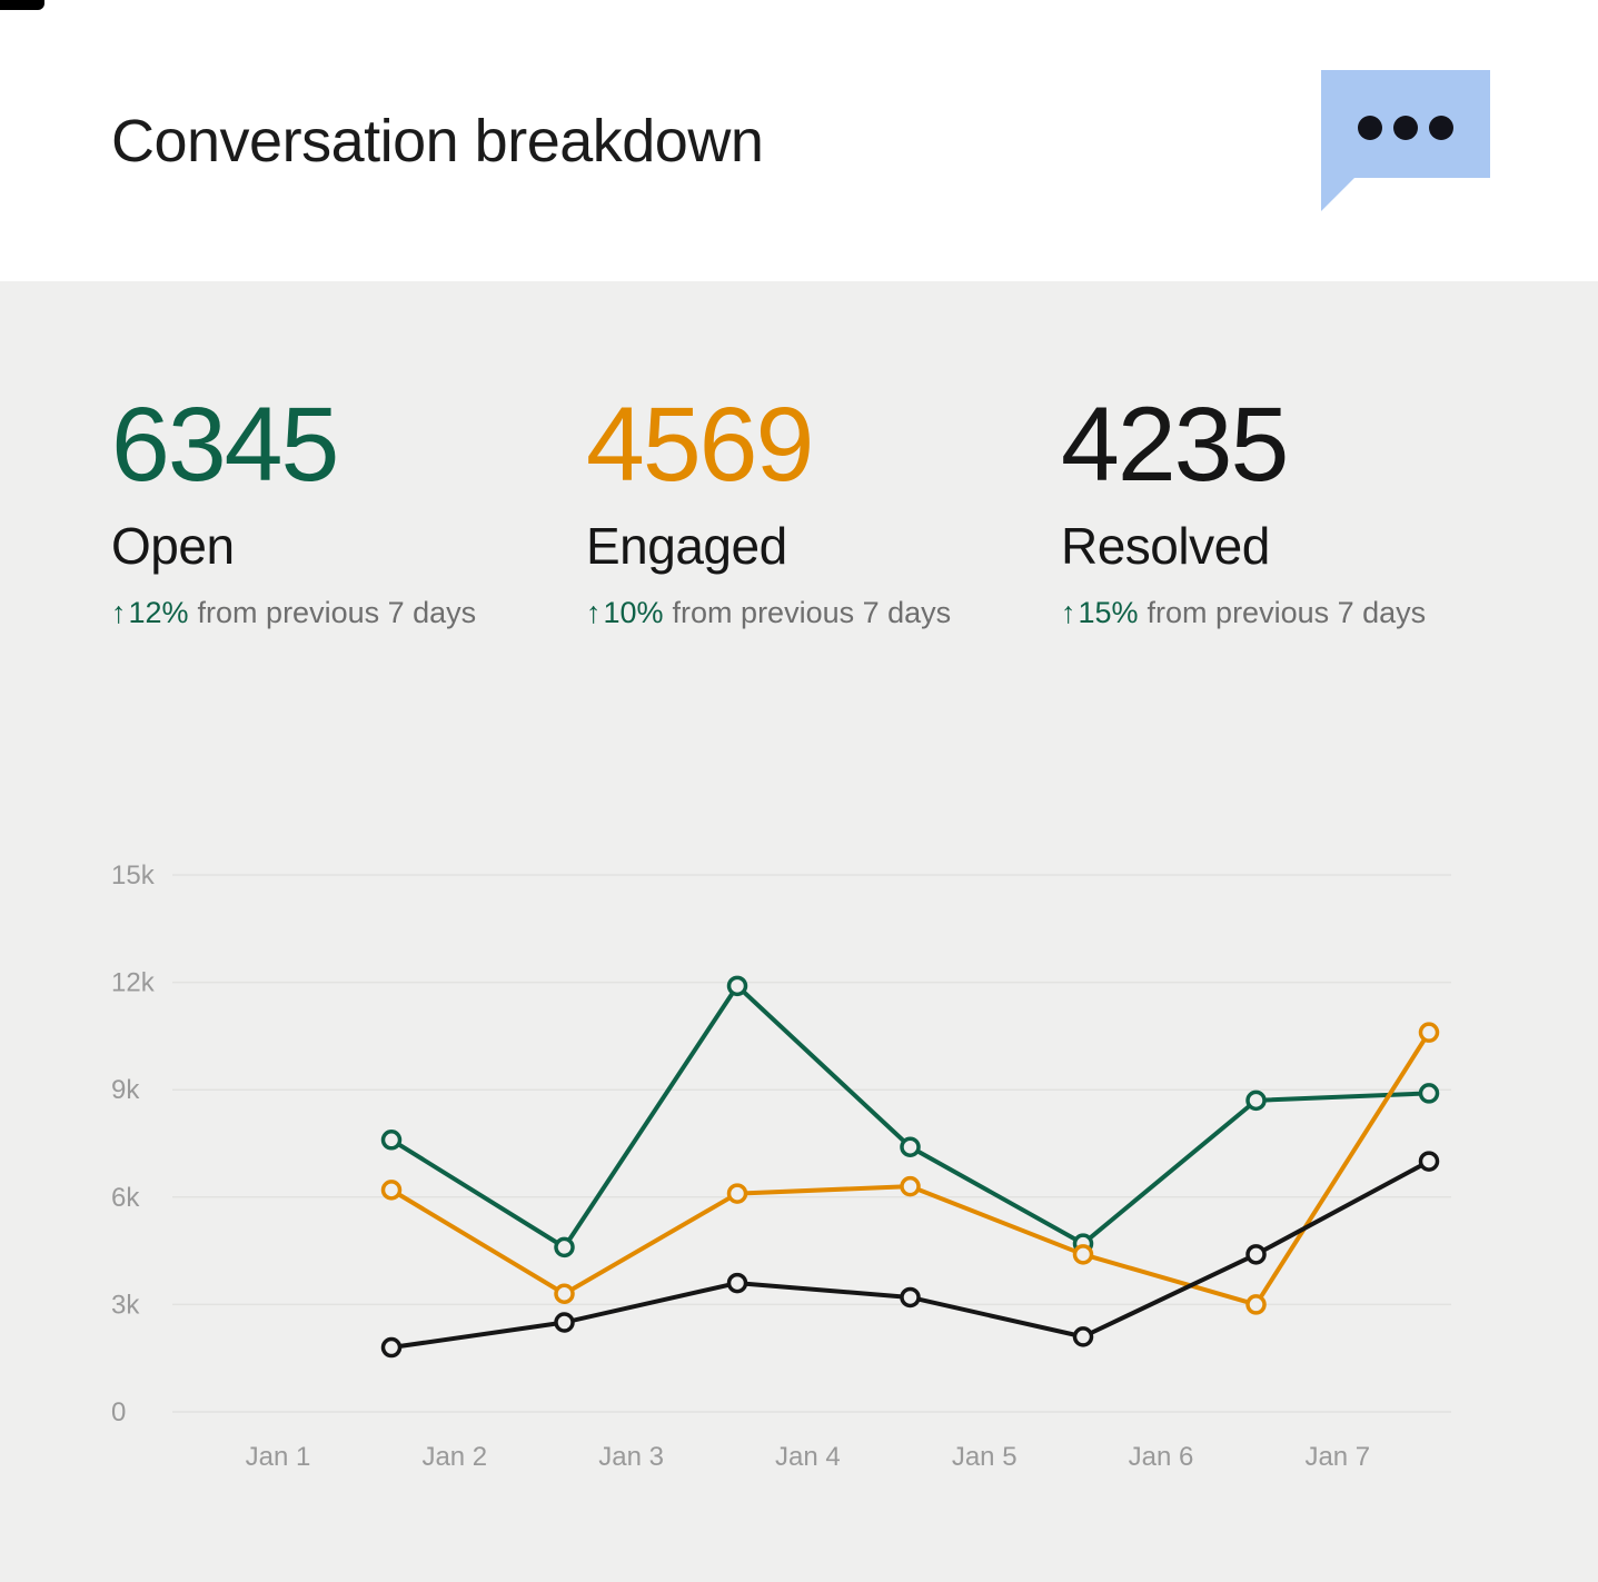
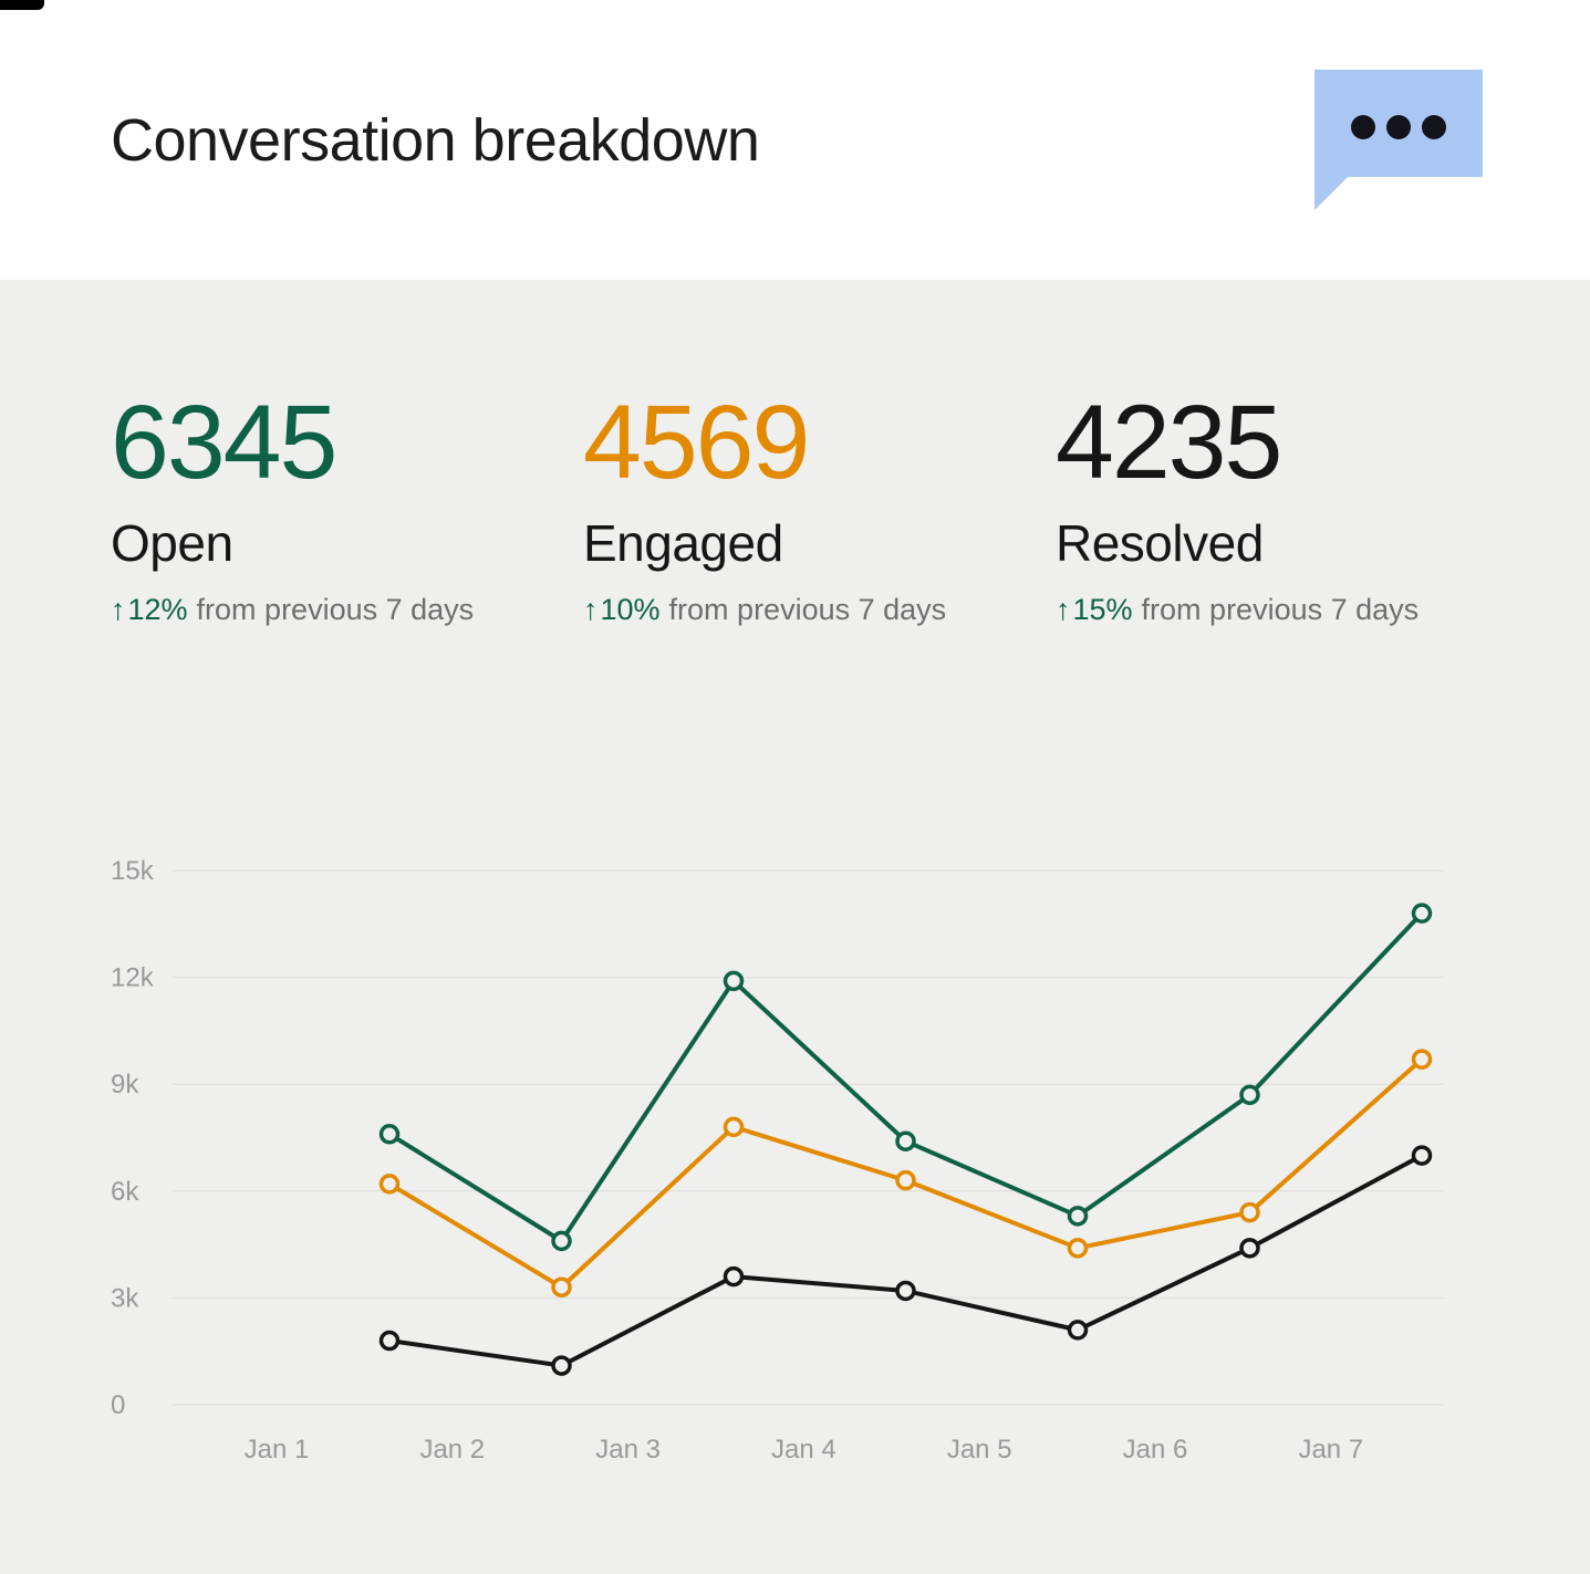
Resolved/Jan 2: 2.5k -> 1.1k
Engaged/Jan 3: 6.1k -> 7.8k
Open/Jan 5: 4.7k -> 5.3k
Engaged/Jan 6: 3.0k -> 5.4k
Open/Jan 7: 8.9k -> 13.8k
Engaged/Jan 7: 10.6k -> 9.7k
